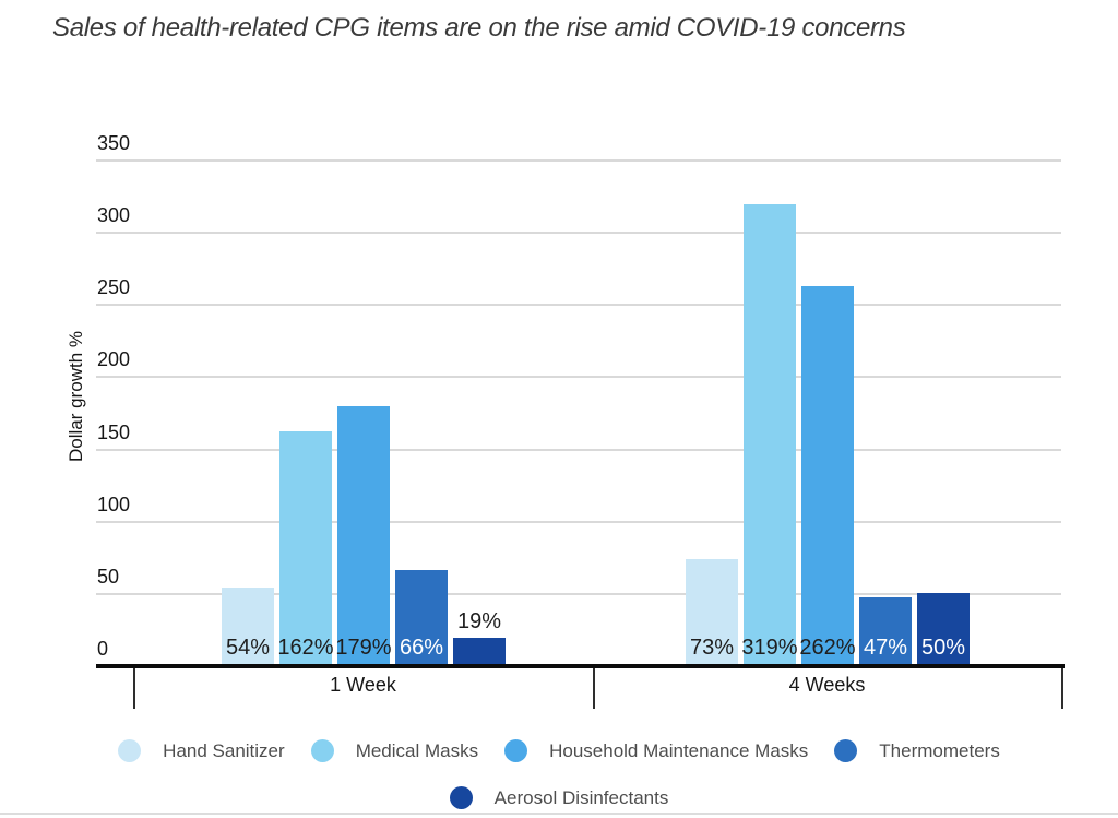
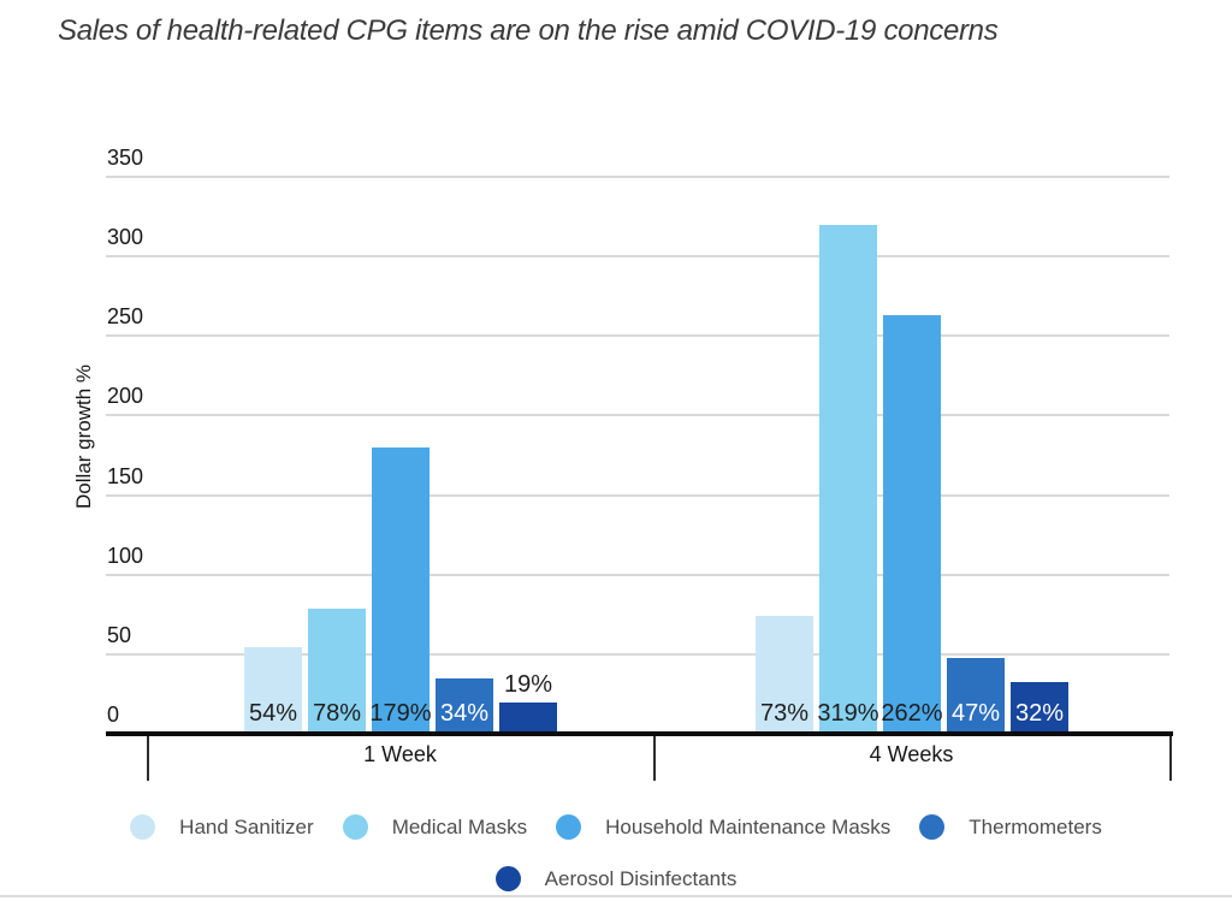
Medical Masks/1 Week: 162% -> 78%
Thermometers/1 Week: 66% -> 34%
Aerosol Disinfectants/4 Weeks: 50% -> 32%
